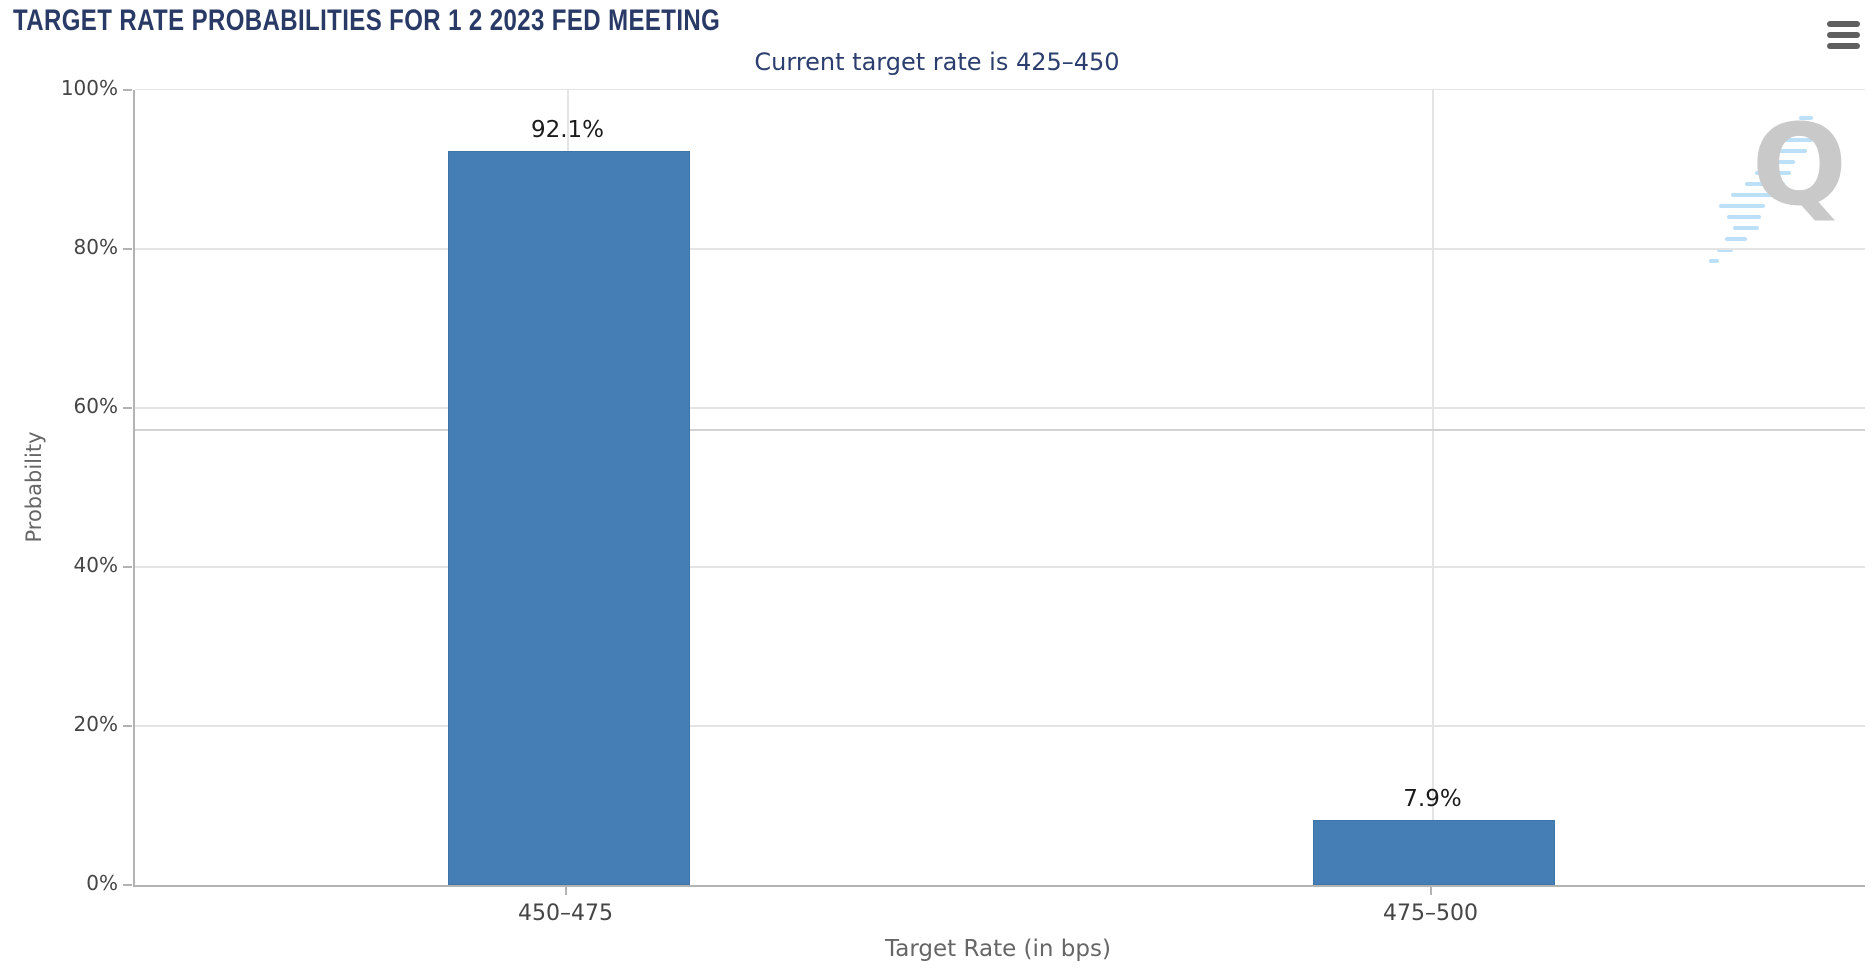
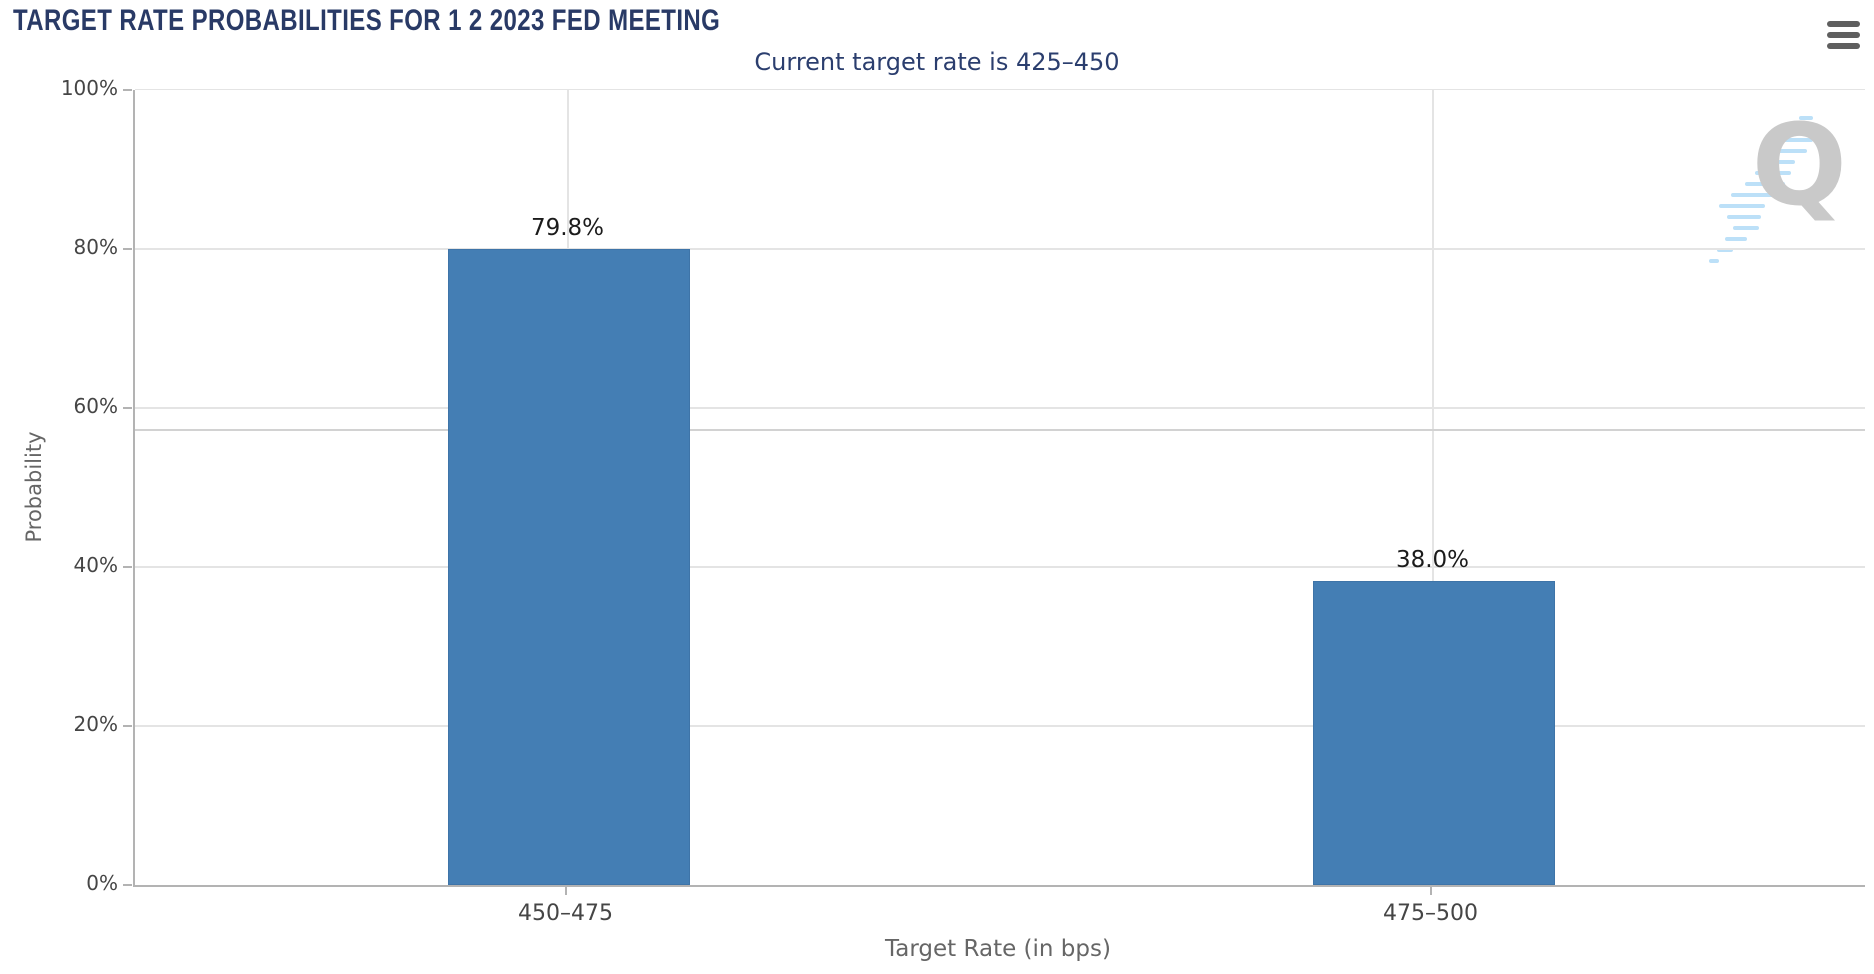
450–475: 92.1% -> 79.8%
475–500: 7.9% -> 38.0%
